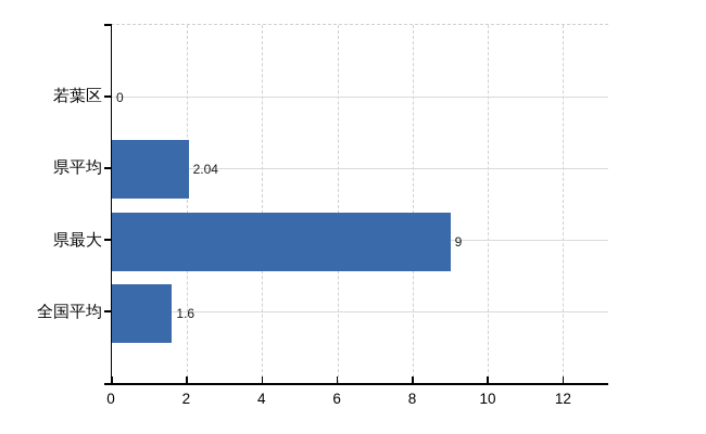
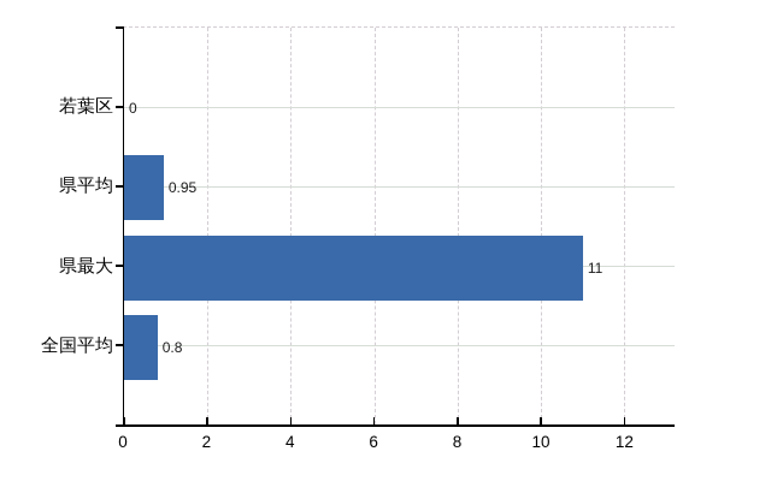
県平均: 2.04 -> 0.95
県最大: 9 -> 11
全国平均: 1.6 -> 0.8
